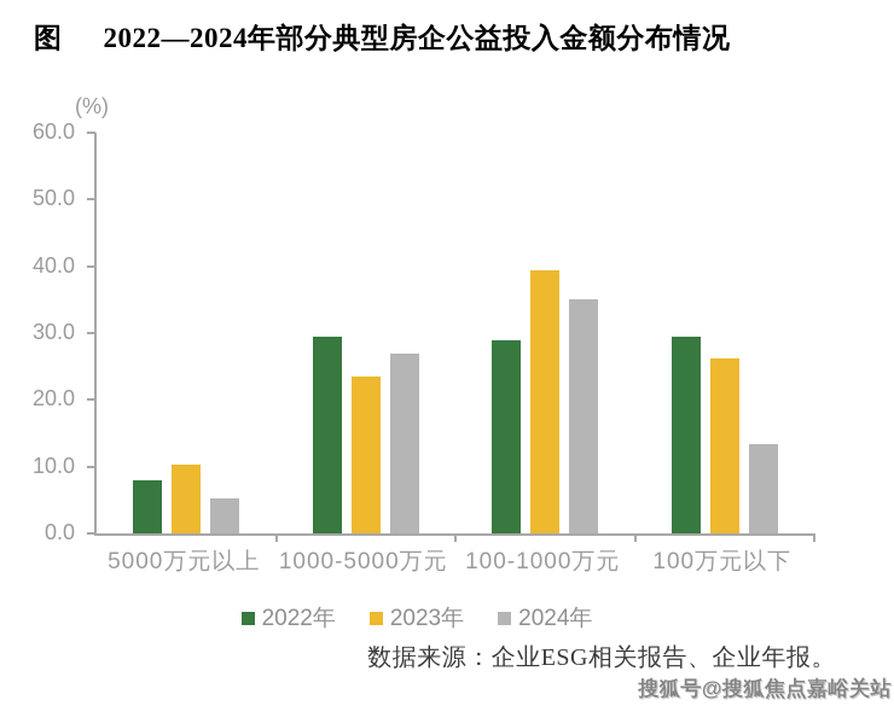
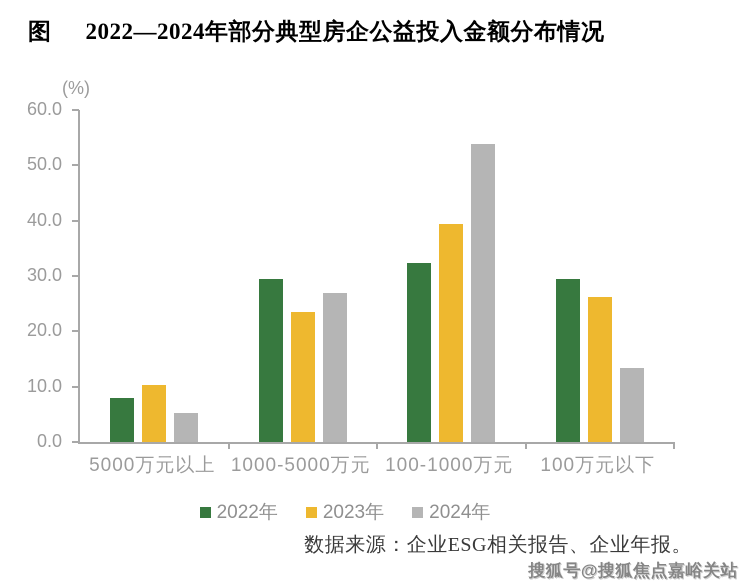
2022年/100-1000万元: 29 -> 32
2024年/100-1000万元: 35 -> 54
